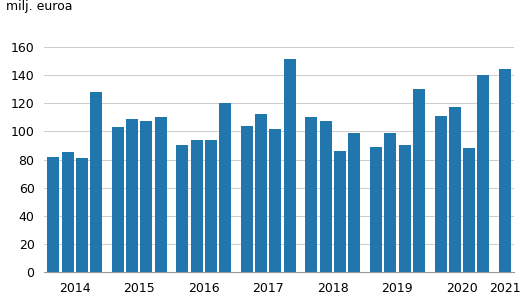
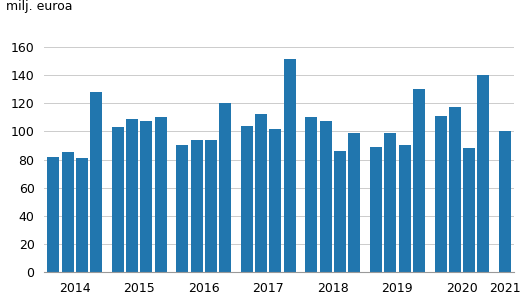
2021: 144 -> 100
